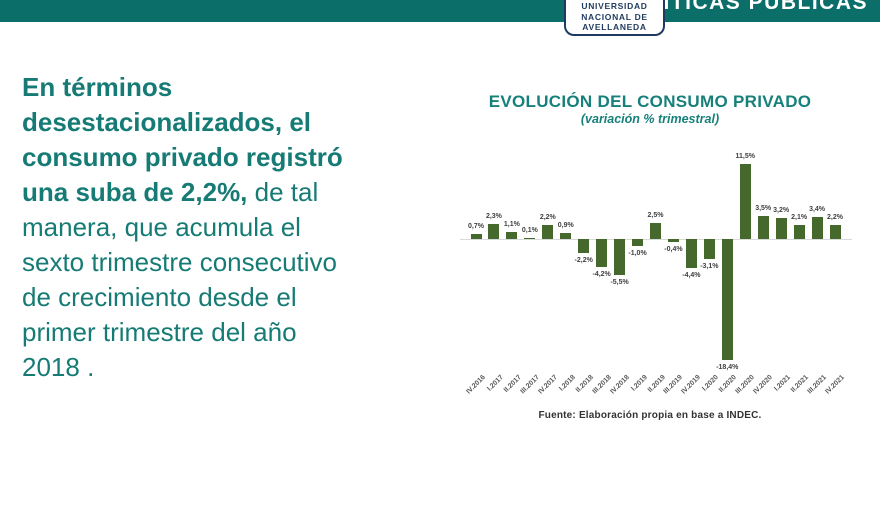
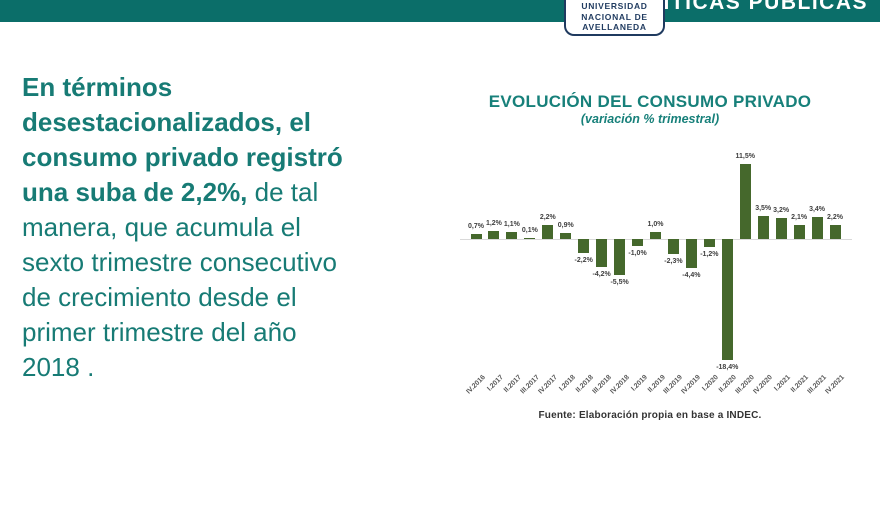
I.2017: 2,3% -> 1,2%
II.2019: 2,5% -> 1,0%
III.2019: -0,4% -> -2,3%
I.2020: -3,1% -> -1,2%
